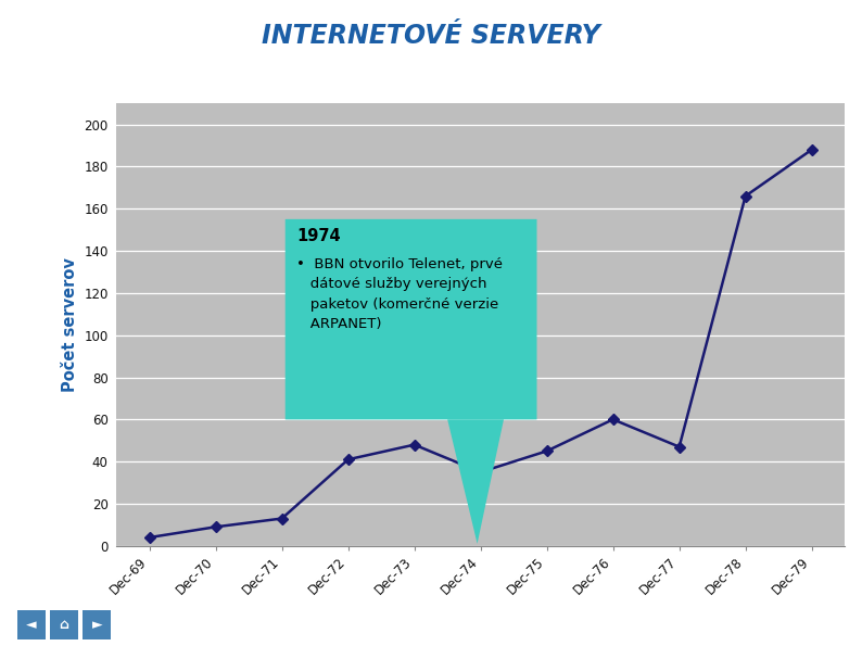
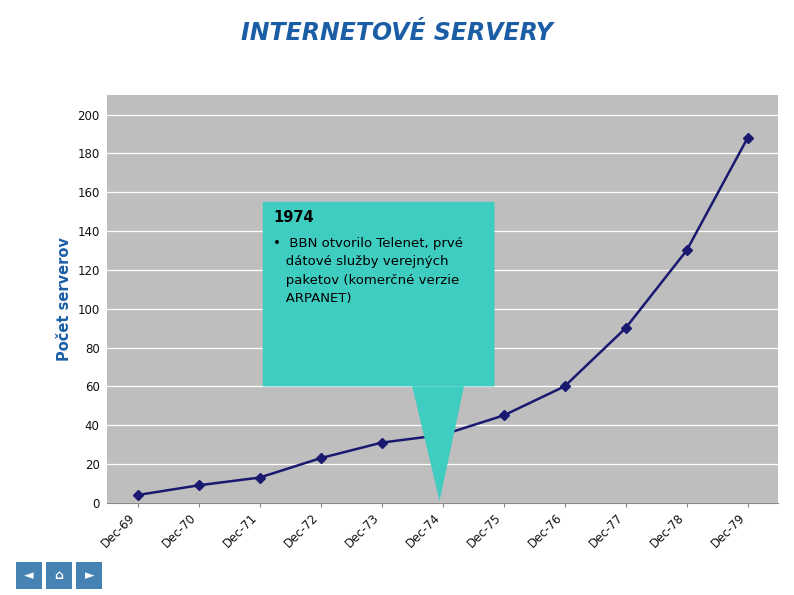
Dec-72: 41 -> 23
Dec-73: 48 -> 31
Dec-77: 47 -> 90
Dec-78: 166 -> 130
